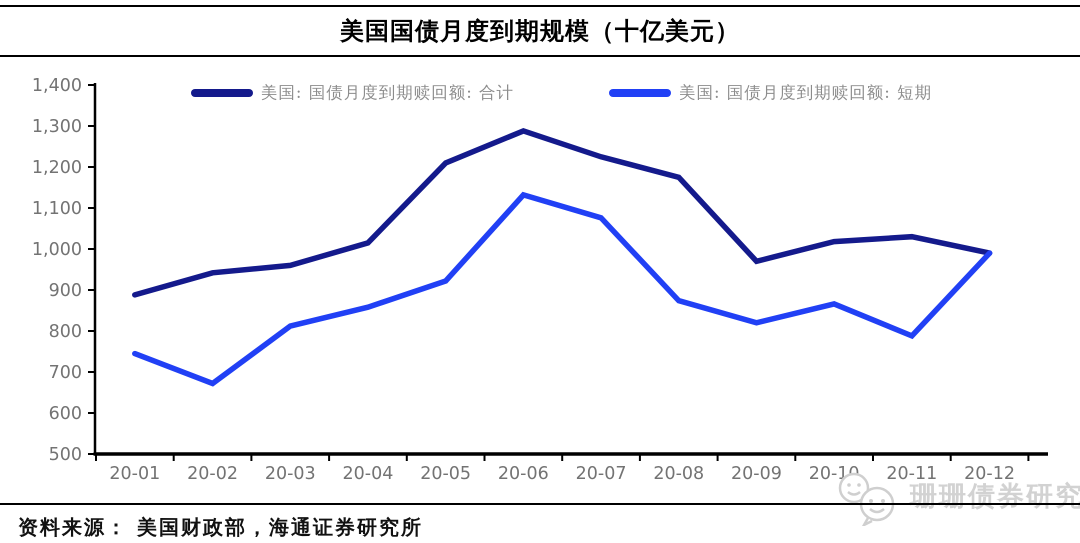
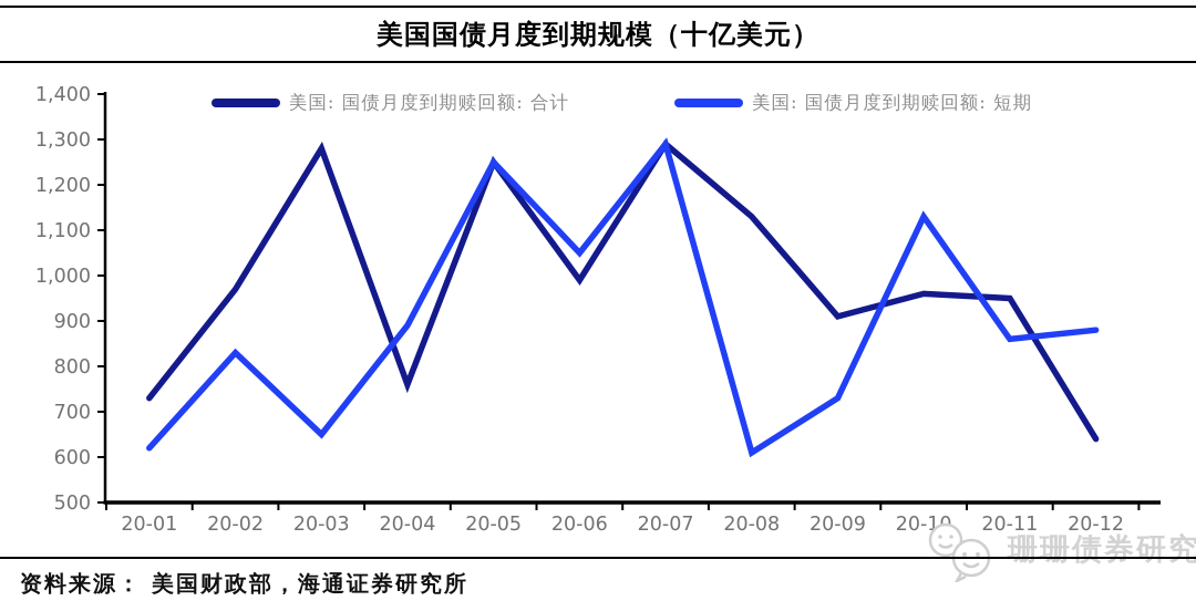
美国: 国债月度到期赎回额: 合计/20-01: 890 -> 730
美国: 国债月度到期赎回额: 短期/20-01: 740 -> 620
美国: 国债月度到期赎回额: 合计/20-02: 940 -> 970
美国: 国债月度到期赎回额: 短期/20-02: 670 -> 830
美国: 国债月度到期赎回额: 合计/20-03: 960 -> 1280
美国: 国债月度到期赎回额: 短期/20-03: 810 -> 650
美国: 国债月度到期赎回额: 合计/20-04: 1020 -> 760
美国: 国债月度到期赎回额: 短期/20-04: 860 -> 890
美国: 国债月度到期赎回额: 合计/20-05: 1210 -> 1250
美国: 国债月度到期赎回额: 短期/20-05: 920 -> 1250
美国: 国债月度到期赎回额: 合计/20-06: 1290 -> 990
美国: 国债月度到期赎回额: 短期/20-06: 1130 -> 1050
美国: 国债月度到期赎回额: 合计/20-07: 1220 -> 1290
美国: 国债月度到期赎回额: 短期/20-07: 1080 -> 1290
美国: 国债月度到期赎回额: 合计/20-08: 1180 -> 1130
美国: 国债月度到期赎回额: 短期/20-08: 870 -> 610
美国: 国债月度到期赎回额: 合计/20-09: 970 -> 910
美国: 国债月度到期赎回额: 短期/20-09: 820 -> 730
美国: 国债月度到期赎回额: 合计/20-10: 1020 -> 960
美国: 国债月度到期赎回额: 短期/20-10: 870 -> 1130
美国: 国债月度到期赎回额: 合计/20-11: 1030 -> 950
美国: 国债月度到期赎回额: 短期/20-11: 790 -> 860
美国: 国债月度到期赎回额: 合计/20-12: 990 -> 640
美国: 国债月度到期赎回额: 短期/20-12: 990 -> 880
